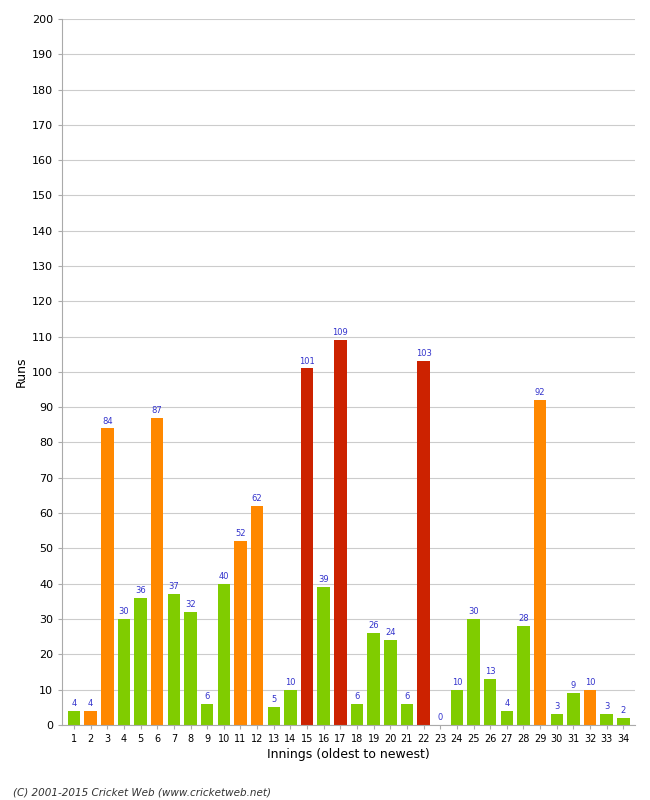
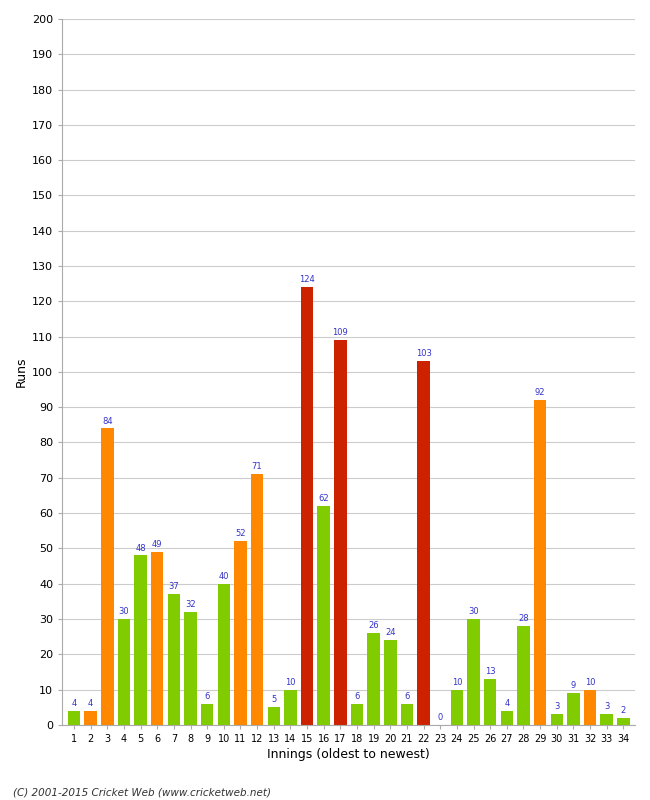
5: 36 -> 48
6: 87 -> 49
12: 62 -> 71
15: 101 -> 124
16: 39 -> 62
